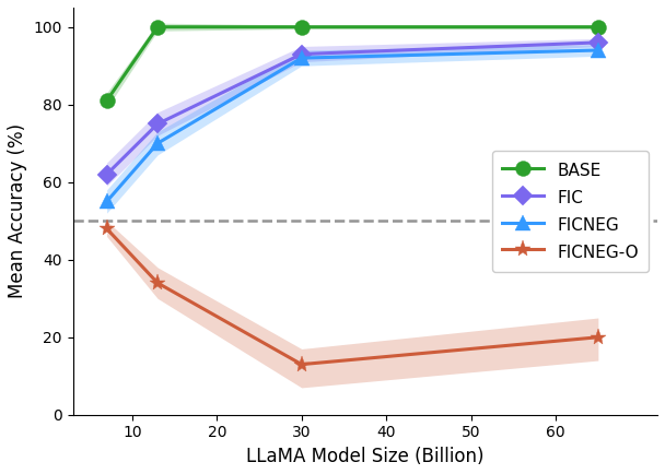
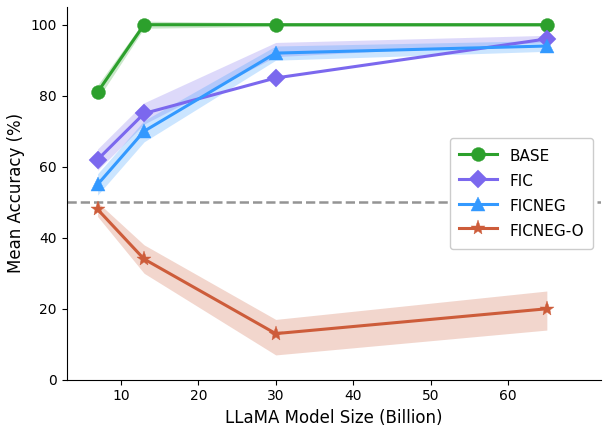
FIC/30: 93 -> 85
